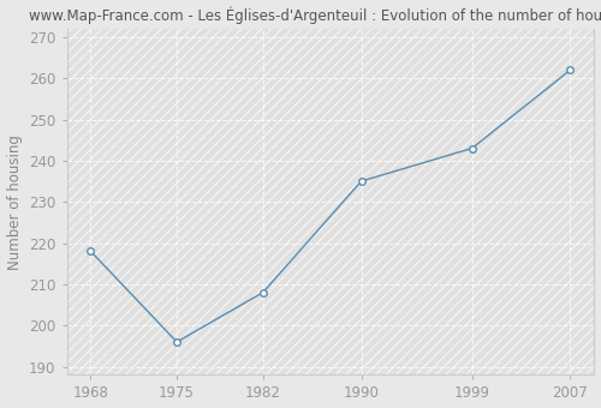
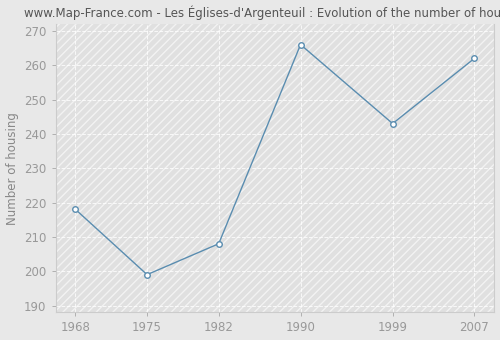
1975: 196 -> 199
1990: 235 -> 266
